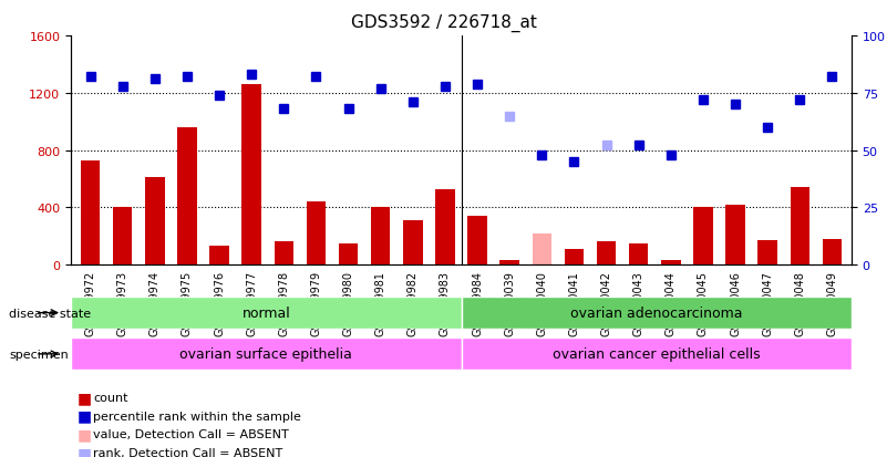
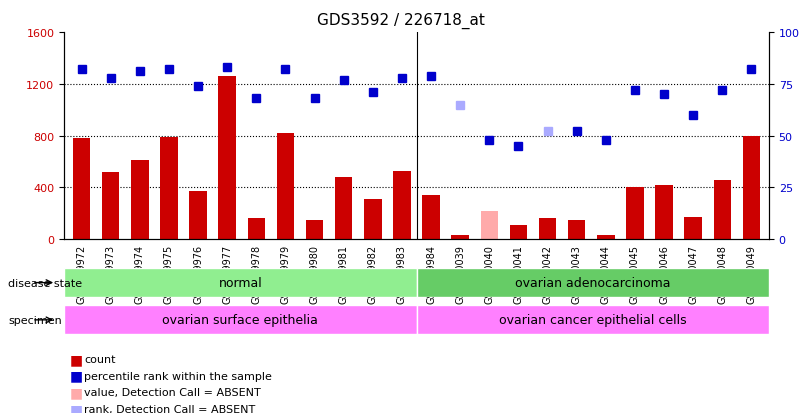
GSM359972: 730 -> 780
GSM359973: 400 -> 520
GSM359975: 960 -> 790
GSM359976: 130 -> 370
GSM359979: 440 -> 820
GSM359981: 400 -> 480
GSM360048: 540 -> 460
GSM360049: 180 -> 800
